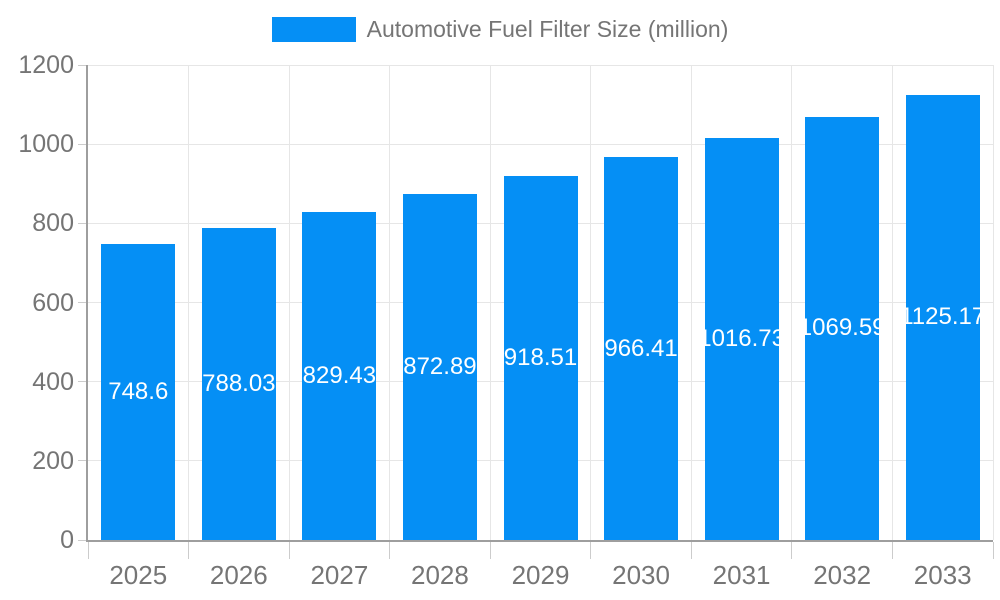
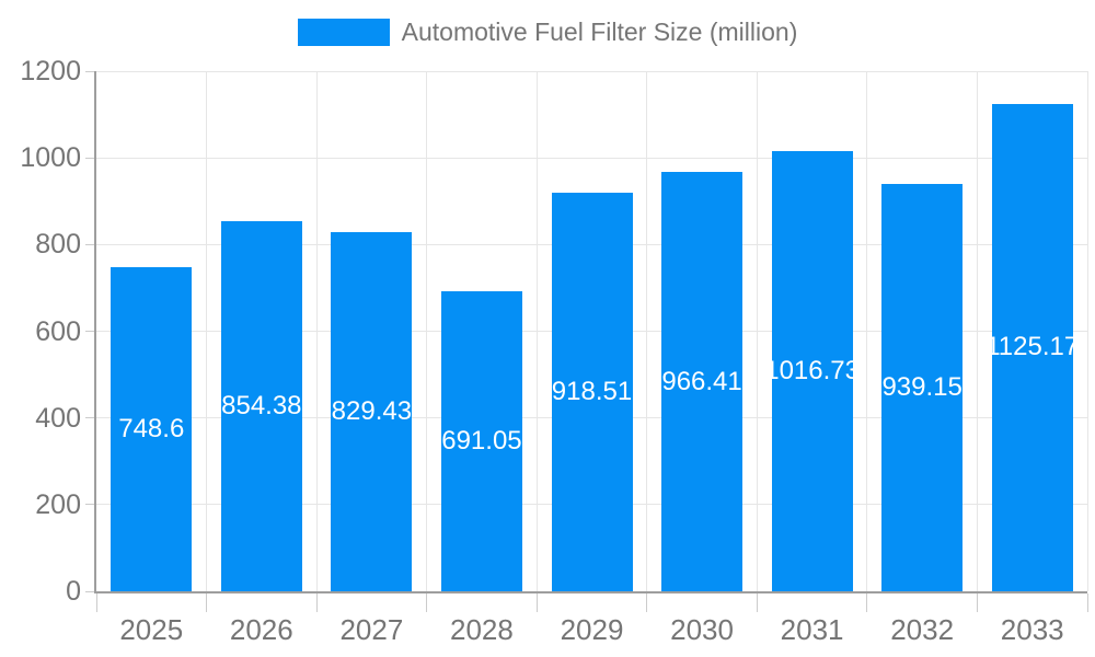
2026: 788.03 -> 854.38
2028: 872.89 -> 691.05
2032: 1069.59 -> 939.15
